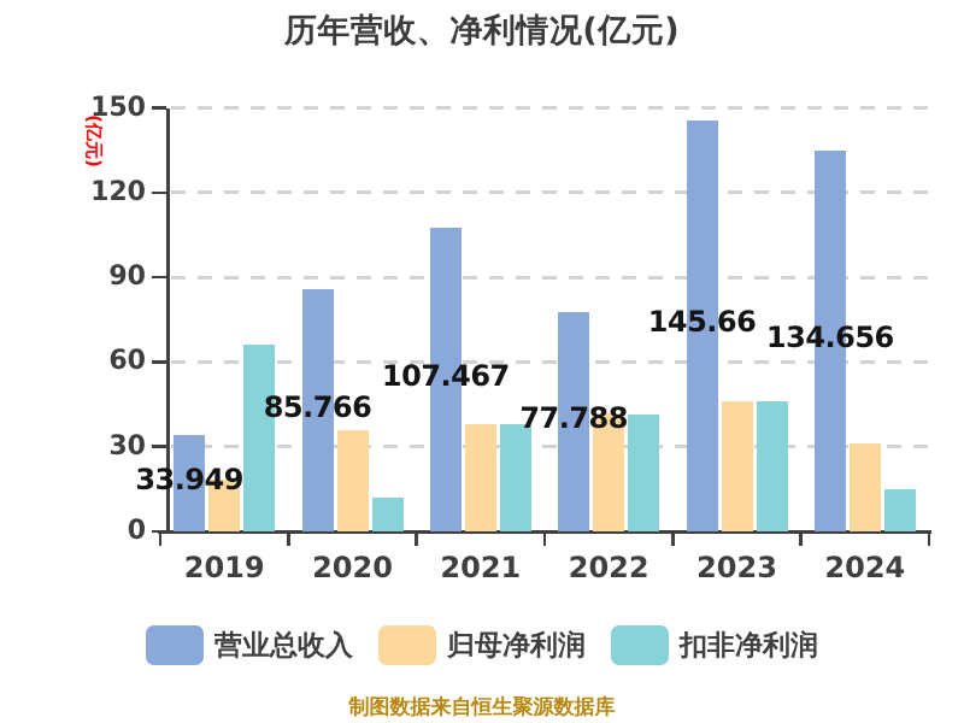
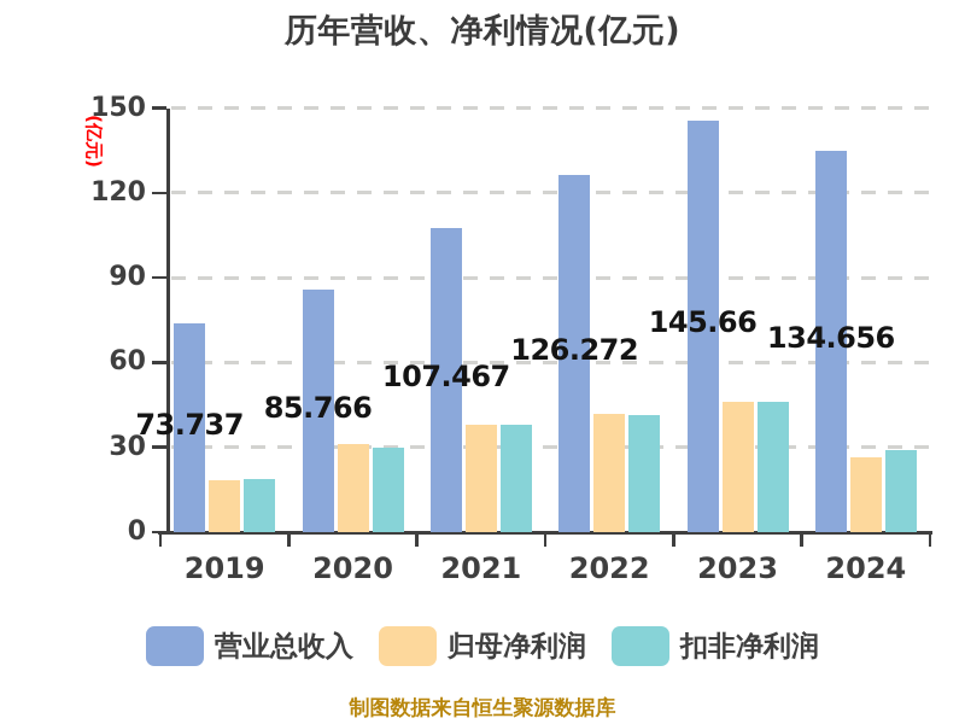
营业总收入/2019: 33.949 -> 73.737
扣非净利润/2019: 66 -> 19
归母净利润/2020: 36 -> 31
扣非净利润/2020: 12 -> 30
营业总收入/2022: 77.788 -> 126.272
归母净利润/2024: 31 -> 26
扣非净利润/2024: 15 -> 29
